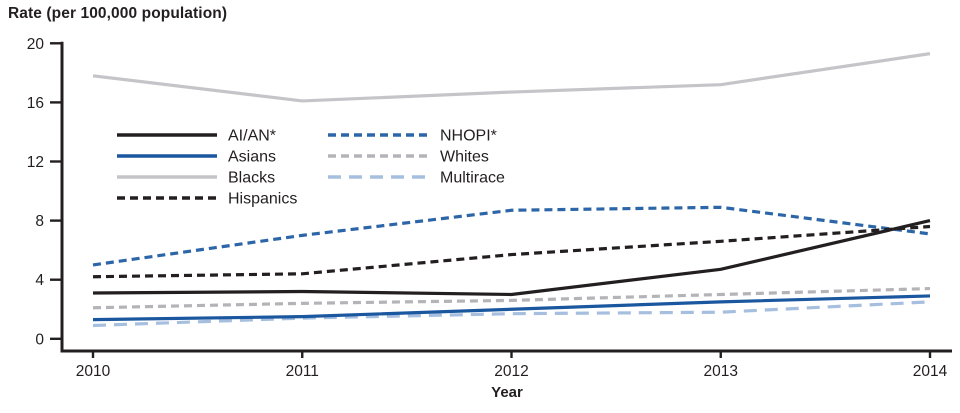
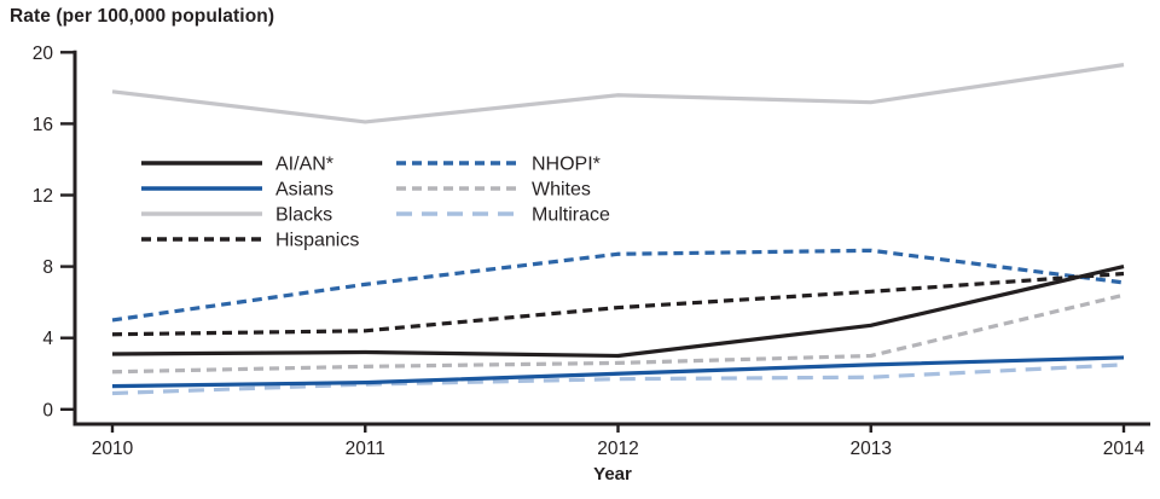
Blacks/2012: 16.7 -> 17.6
Whites/2014: 3.4 -> 6.4
